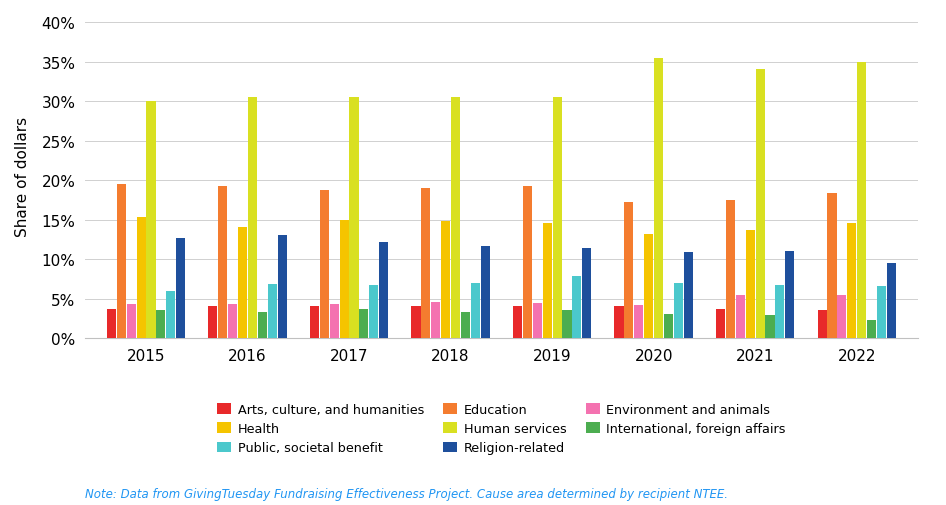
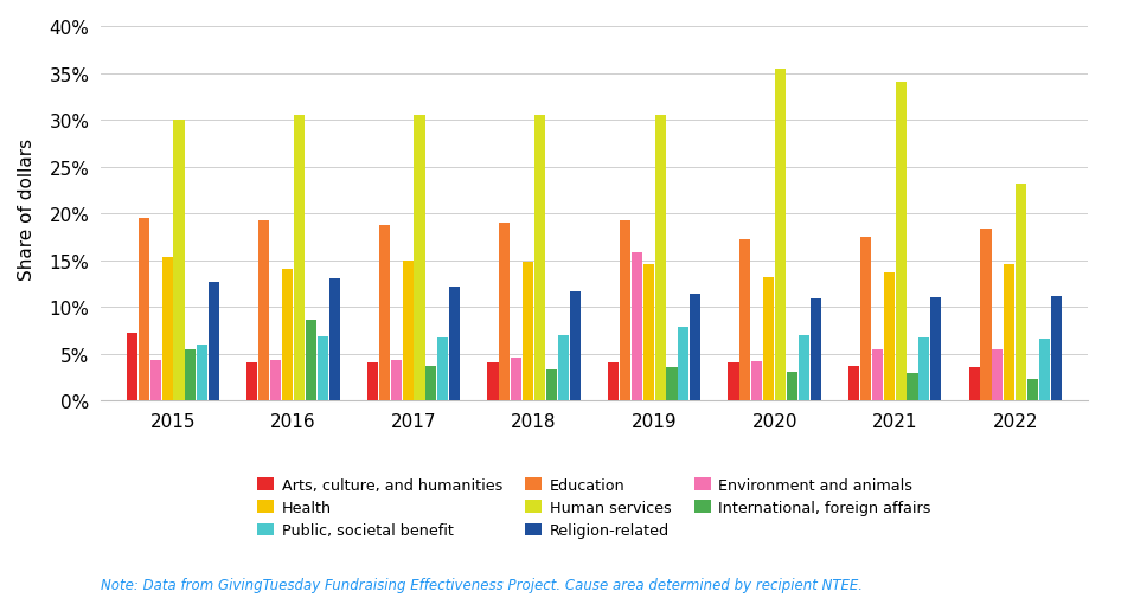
Arts, culture, and humanities/2015: 3.7% -> 7.2%
International, foreign affairs/2015: 3.5% -> 5.4%
International, foreign affairs/2016: 3.3% -> 8.6%
Environment and animals/2019: 4.4% -> 15.8%
Human services/2022: 35.0% -> 23.2%
Religion-related/2022: 9.5% -> 11.2%
